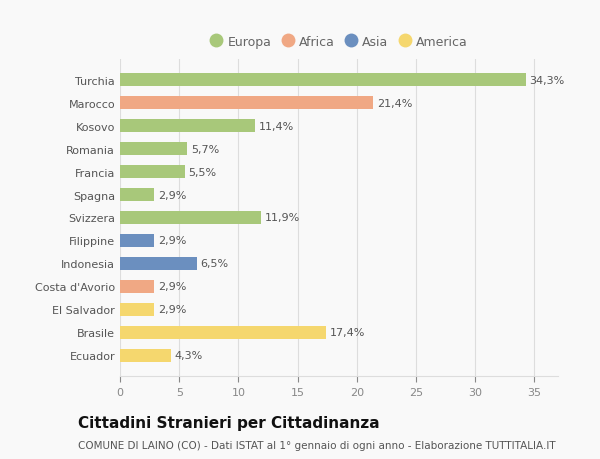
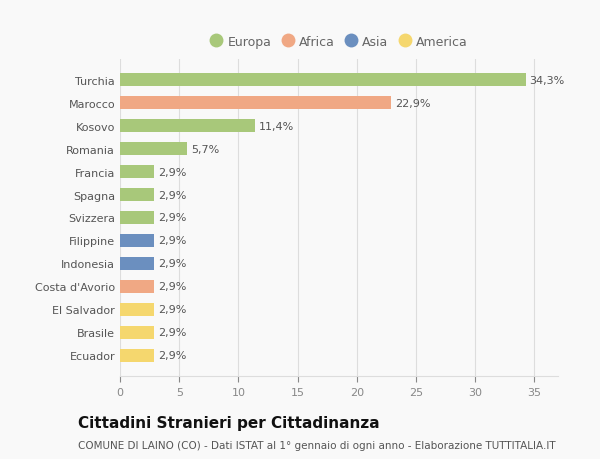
Marocco: 21,4% -> 22,9%
Francia: 5,5% -> 2,9%
Svizzera: 11,9% -> 2,9%
Indonesia: 6,5% -> 2,9%
Brasile: 17,4% -> 2,9%
Ecuador: 4,3% -> 2,9%
